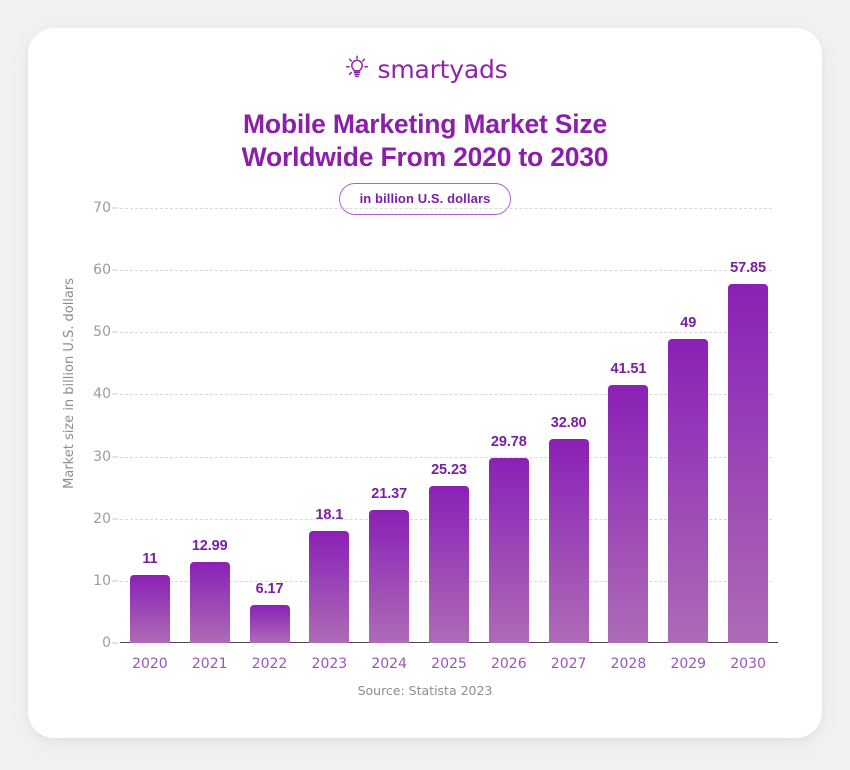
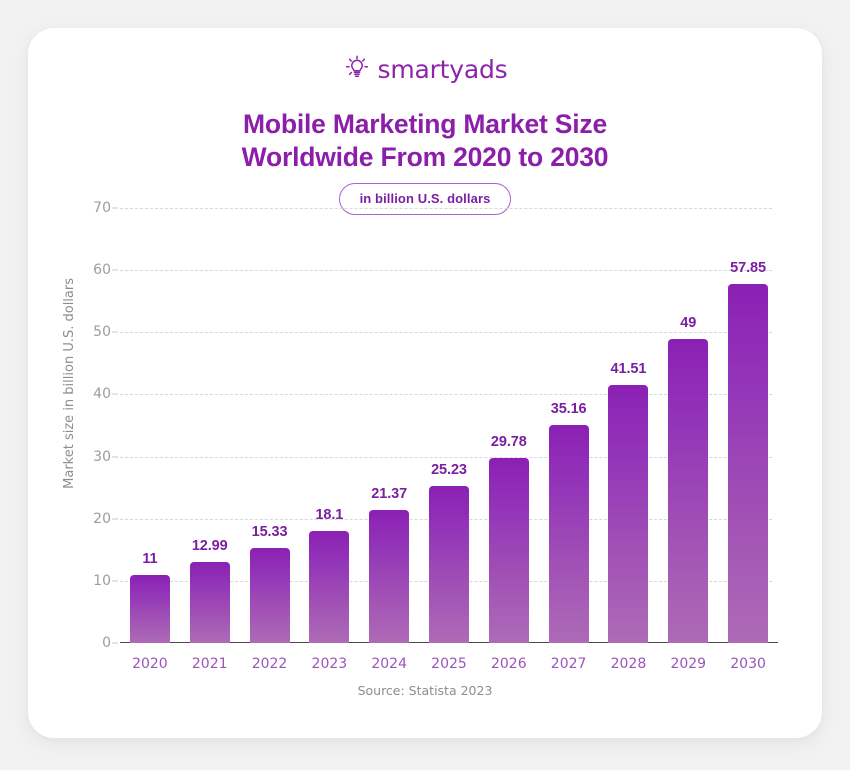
2022: 6.17 -> 15.33
2027: 32.80 -> 35.16
